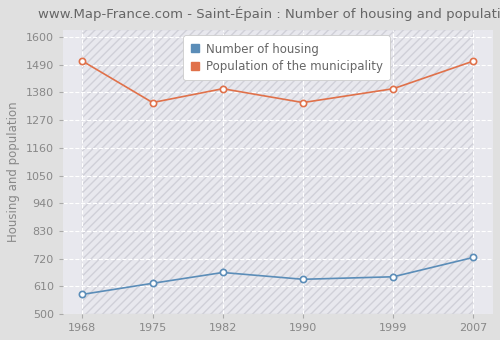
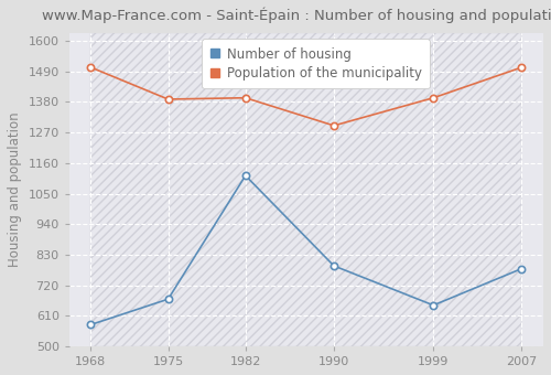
Number of housing/1975: 622 -> 670
Population of the municipality/1975: 1340 -> 1390
Number of housing/1982: 665 -> 1115
Number of housing/1990: 638 -> 790
Population of the municipality/1990: 1340 -> 1295
Number of housing/2007: 725 -> 780
